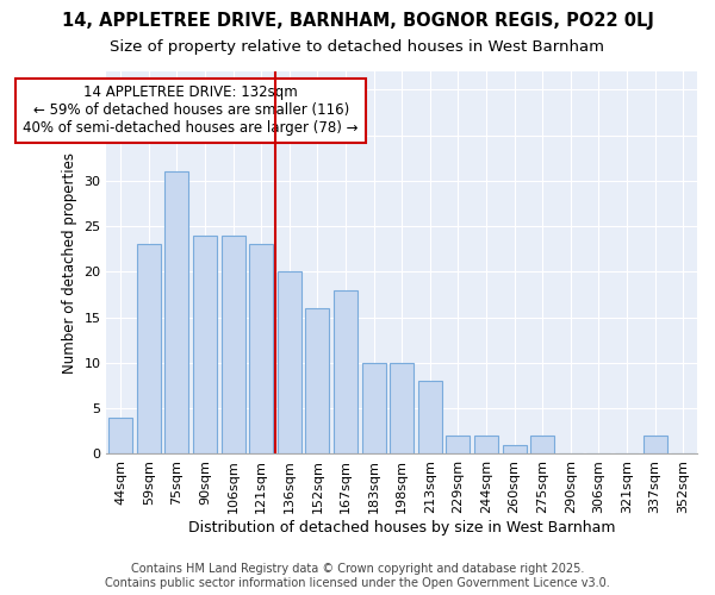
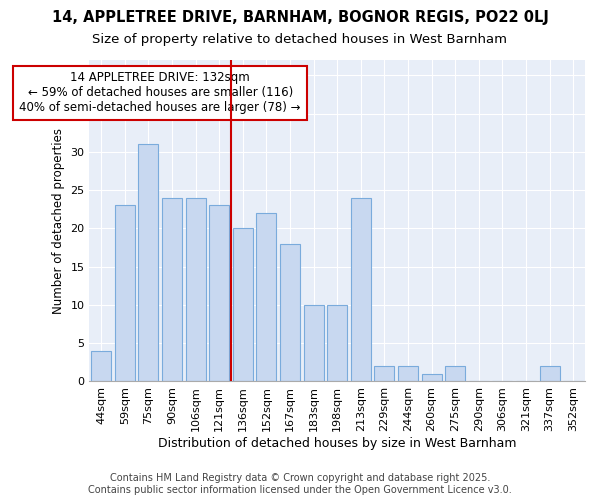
152sqm: 16 -> 22
213sqm: 8 -> 24
